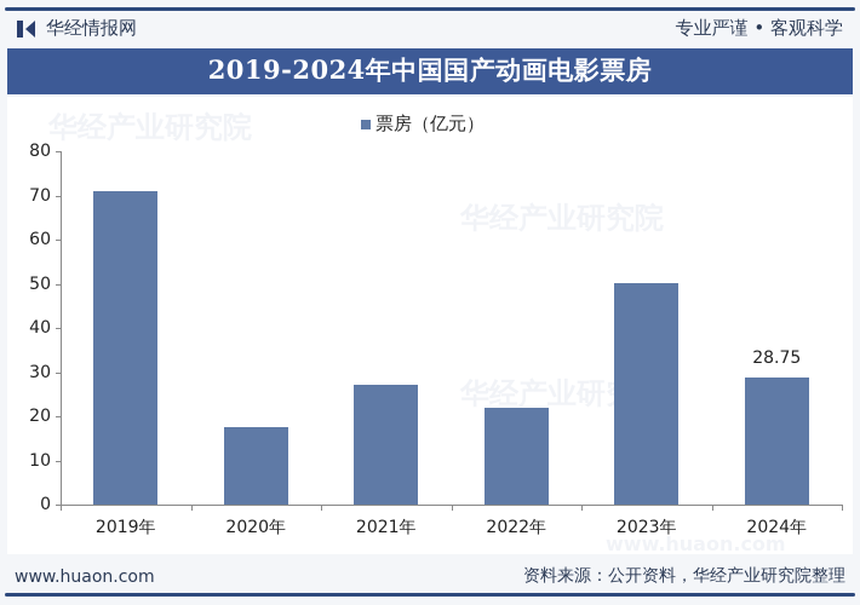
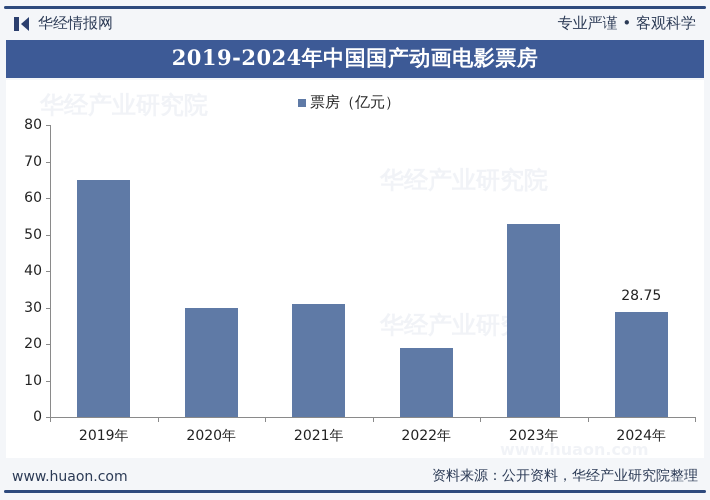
2019年: 71 -> 65
2020年: 18 -> 30
2021年: 27 -> 31
2022年: 22 -> 19
2023年: 50 -> 53
